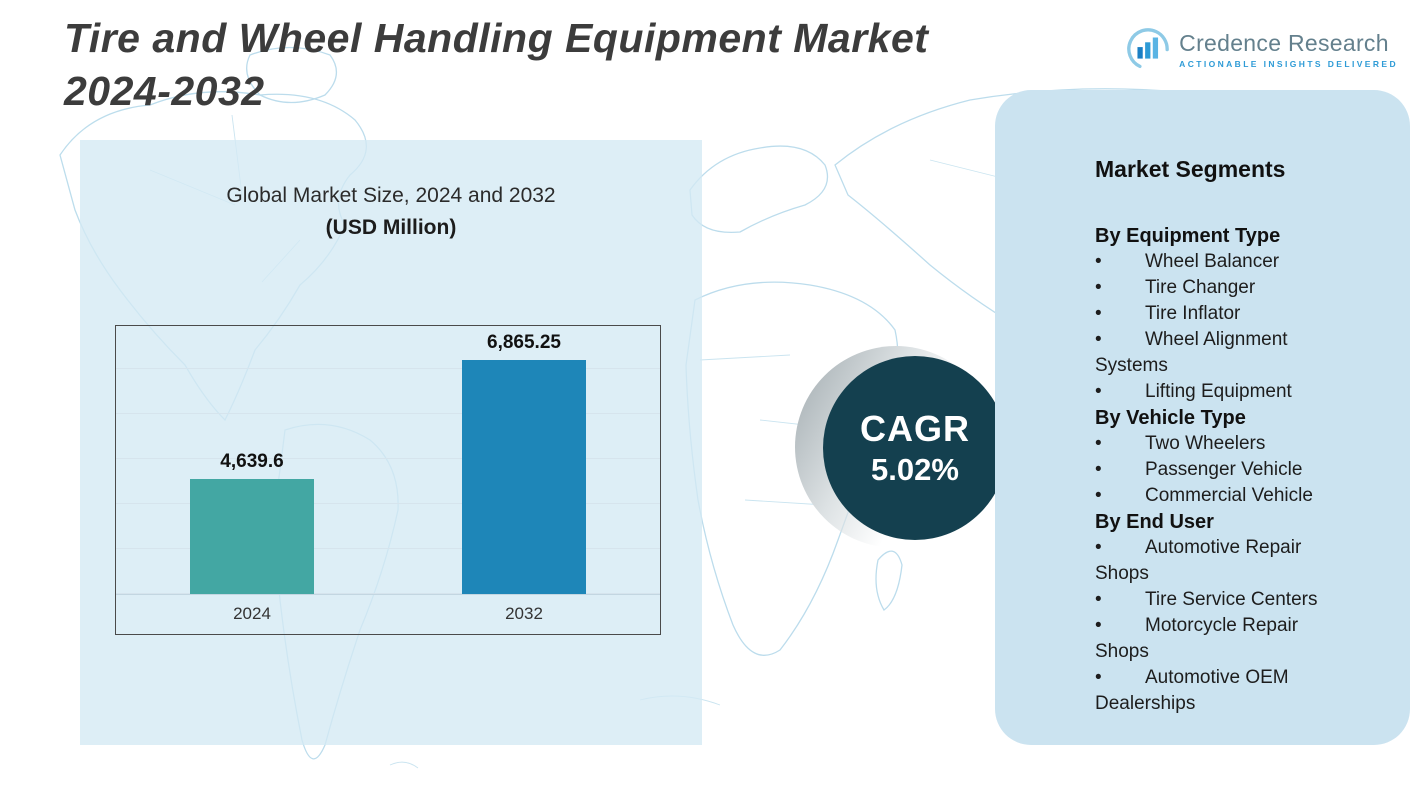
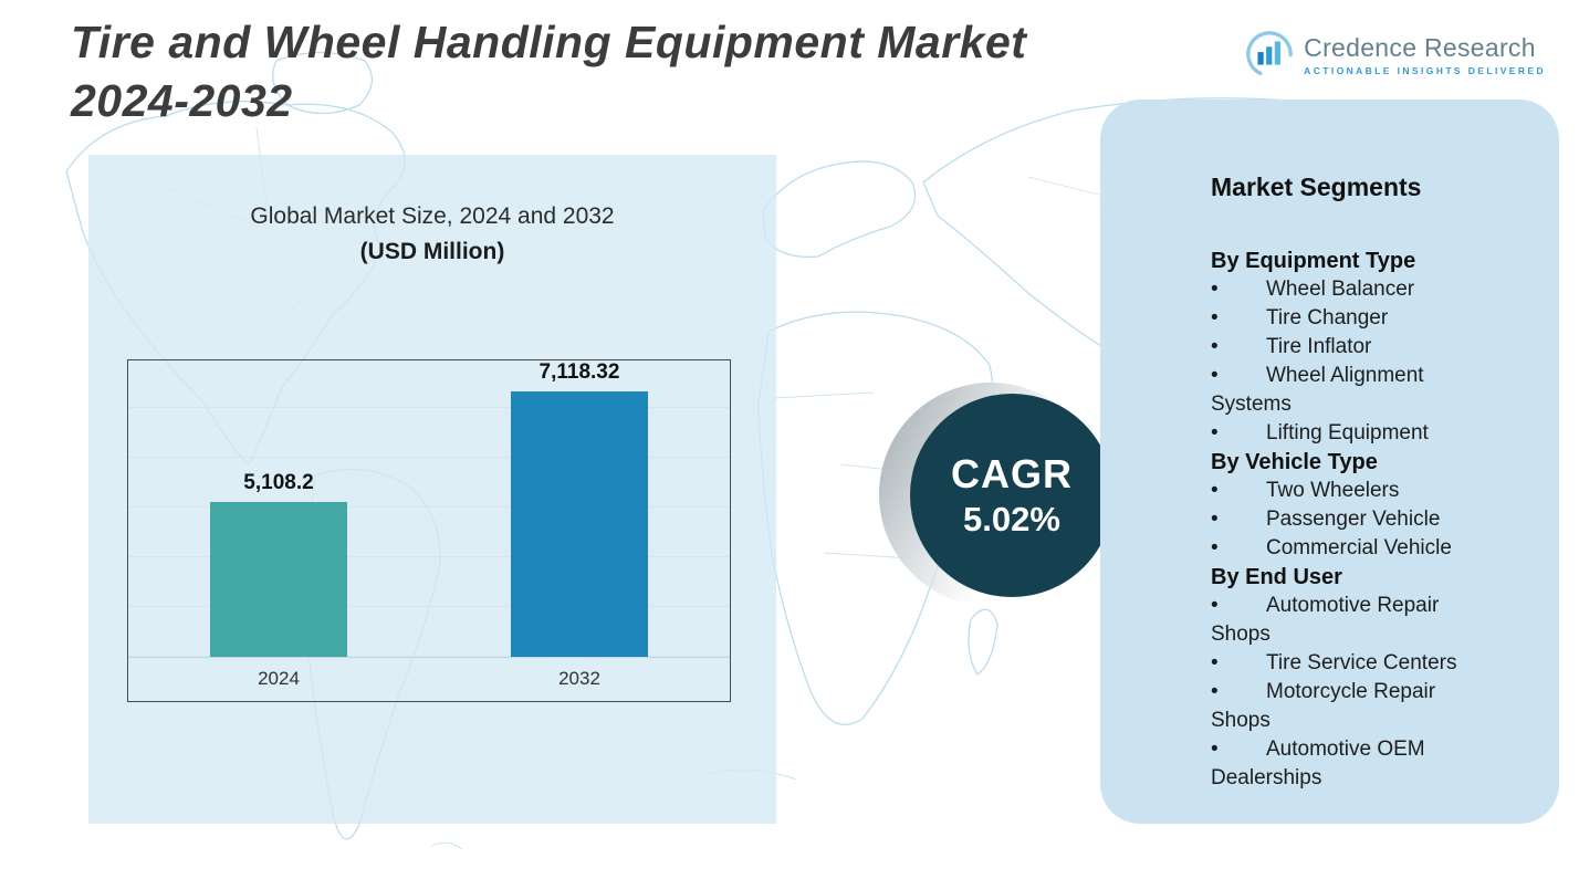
2024: 4,639.6 -> 5,108.2
2032: 6,865.25 -> 7,118.32
